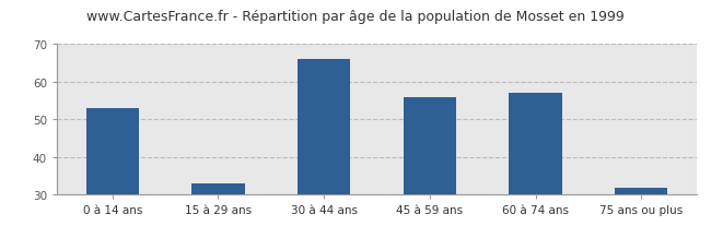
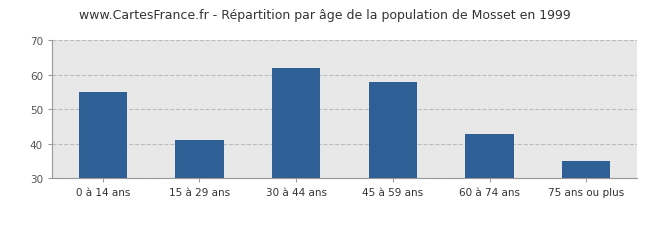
0 à 14 ans: 53 -> 55
15 à 29 ans: 33 -> 41
30 à 44 ans: 66 -> 62
45 à 59 ans: 56 -> 58
60 à 74 ans: 57 -> 43
75 ans ou plus: 32 -> 35
